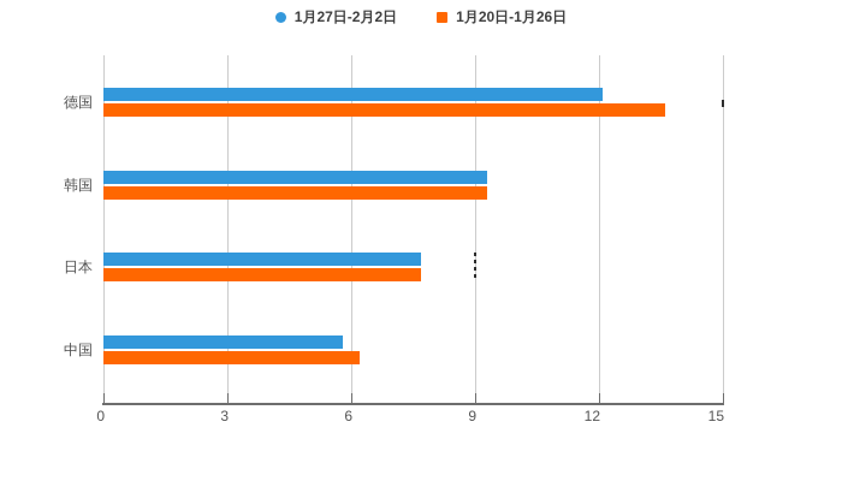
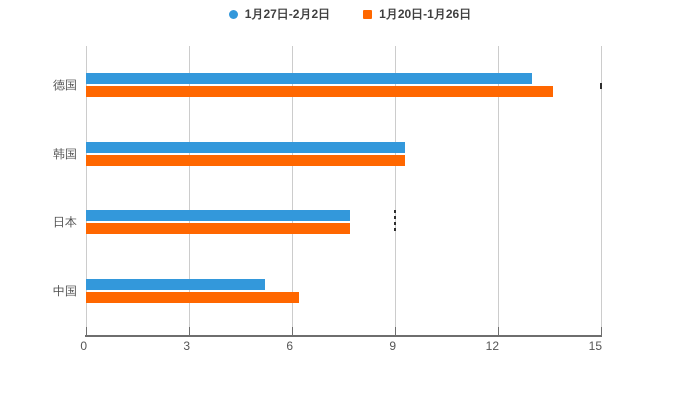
1月27日-2月2日/德国: 12.1 -> 13.0
1月27日-2月2日/中国: 5.8 -> 5.2
